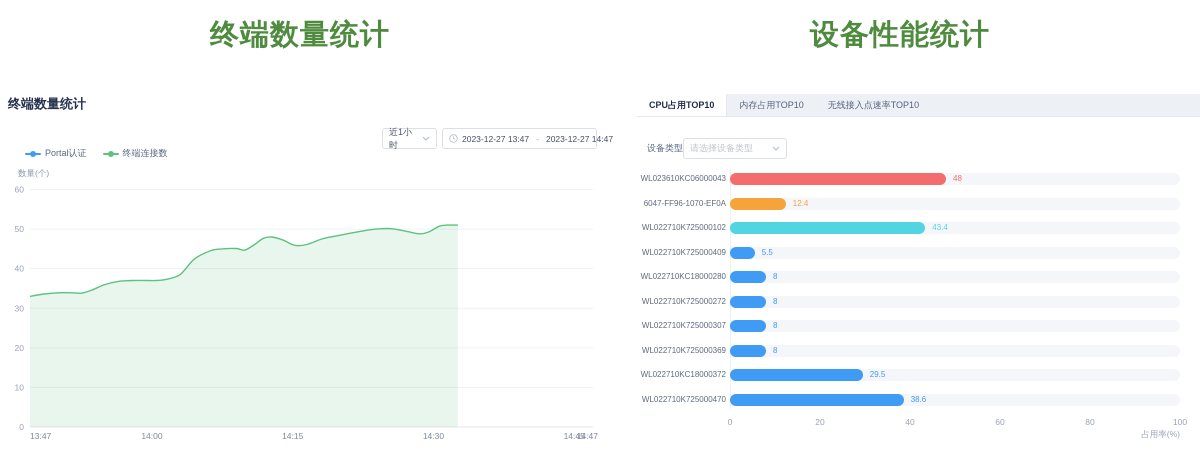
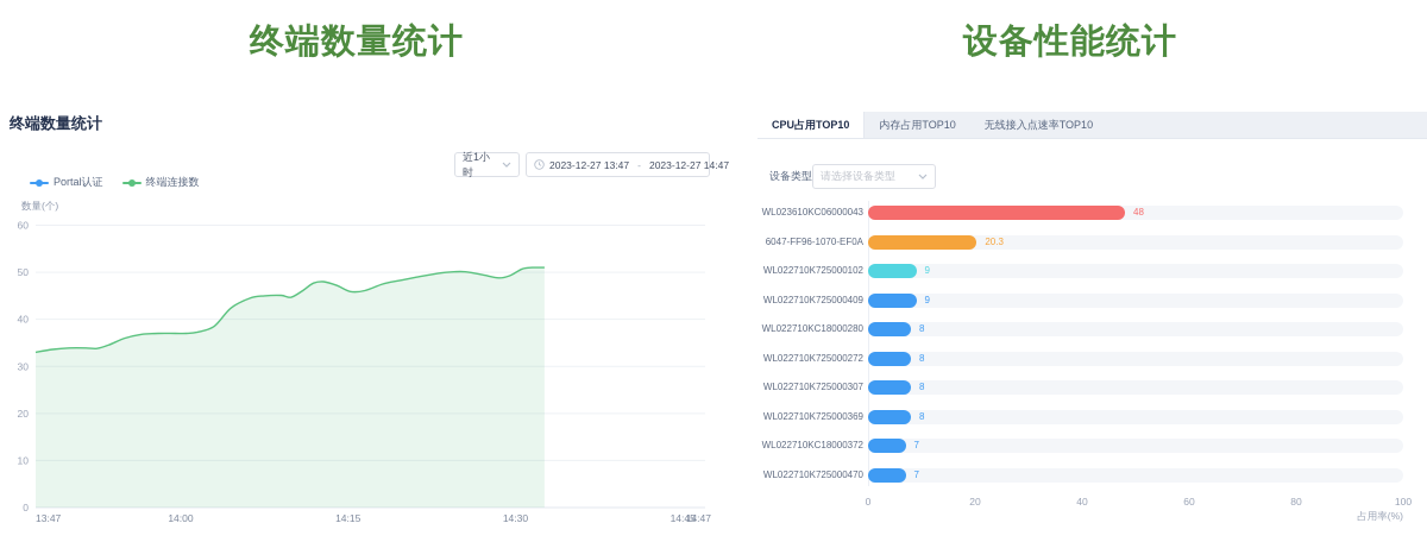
CPU占用TOP10/6047-FF96-1070-EF0A: 12.4 -> 20.3
CPU占用TOP10/WL022710K725000102: 43.4 -> 9
CPU占用TOP10/WL022710K725000409: 5.5 -> 9
CPU占用TOP10/WL022710KC18000372: 29.5 -> 7
CPU占用TOP10/WL022710K725000470: 38.6 -> 7
